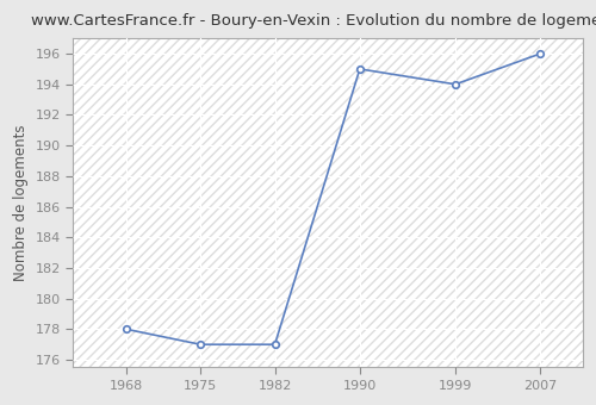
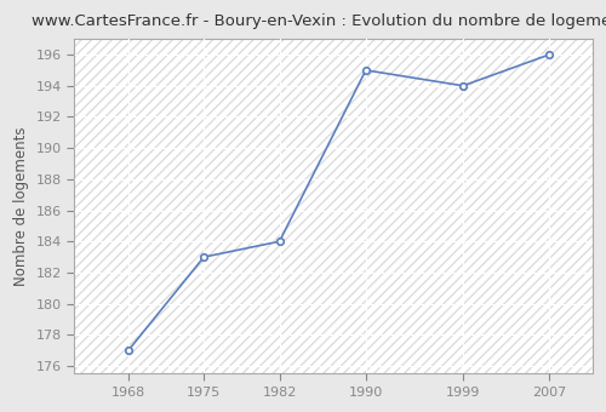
1968: 178 -> 177
1975: 177 -> 183
1982: 177 -> 184
